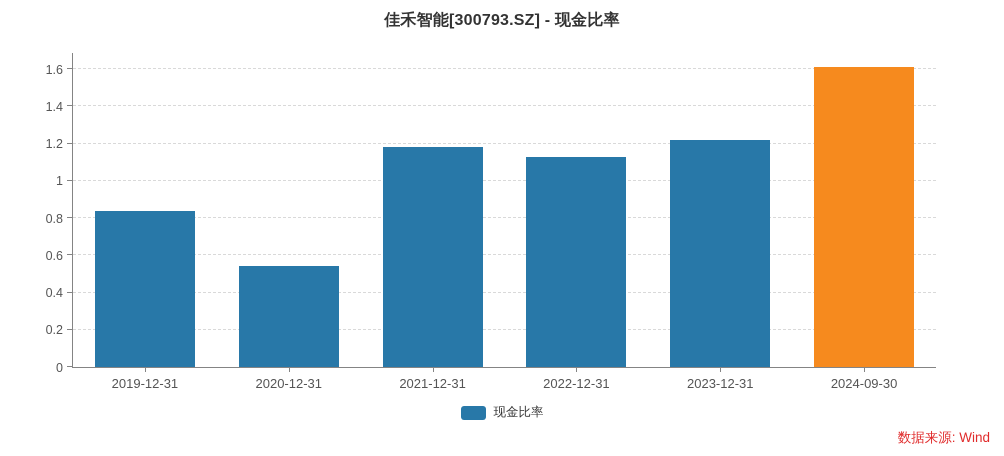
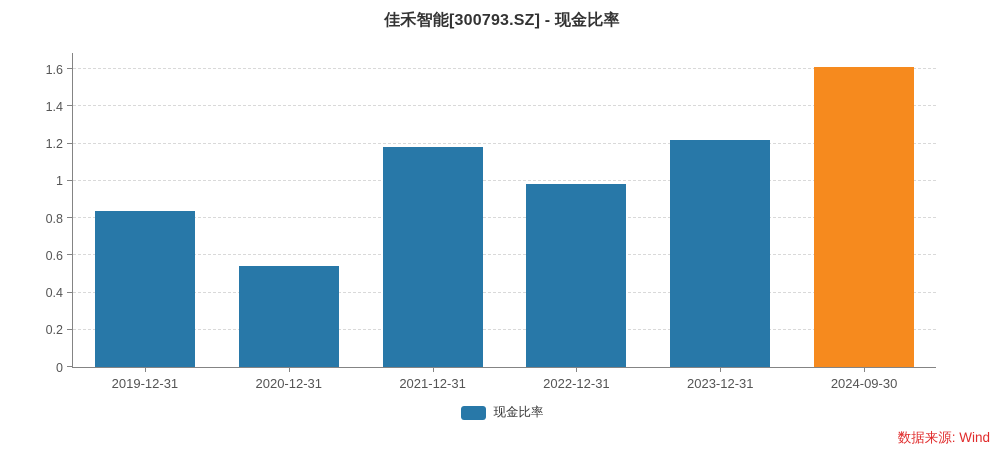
2022-12-31: 1.13 -> 0.98
